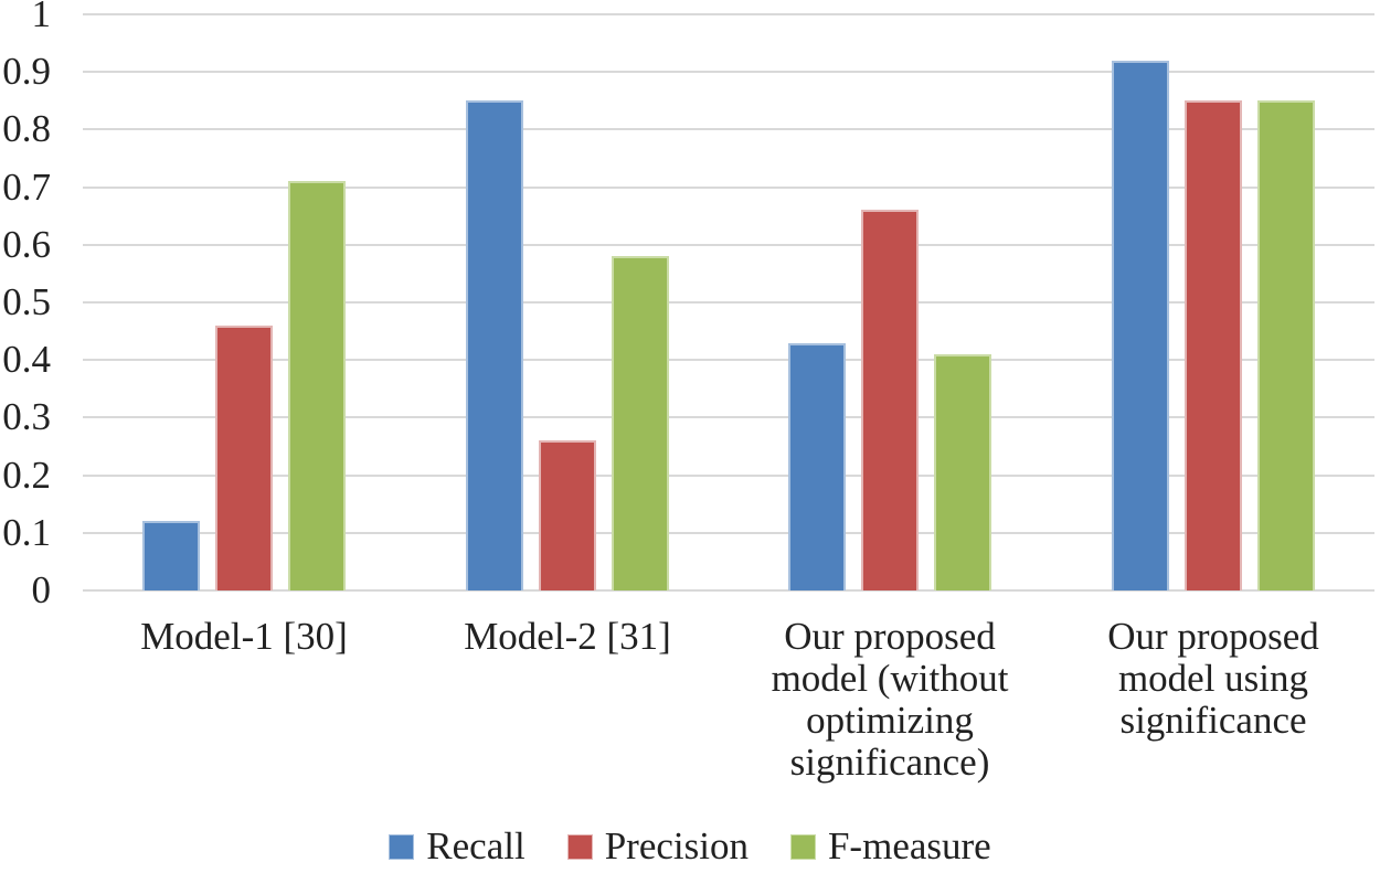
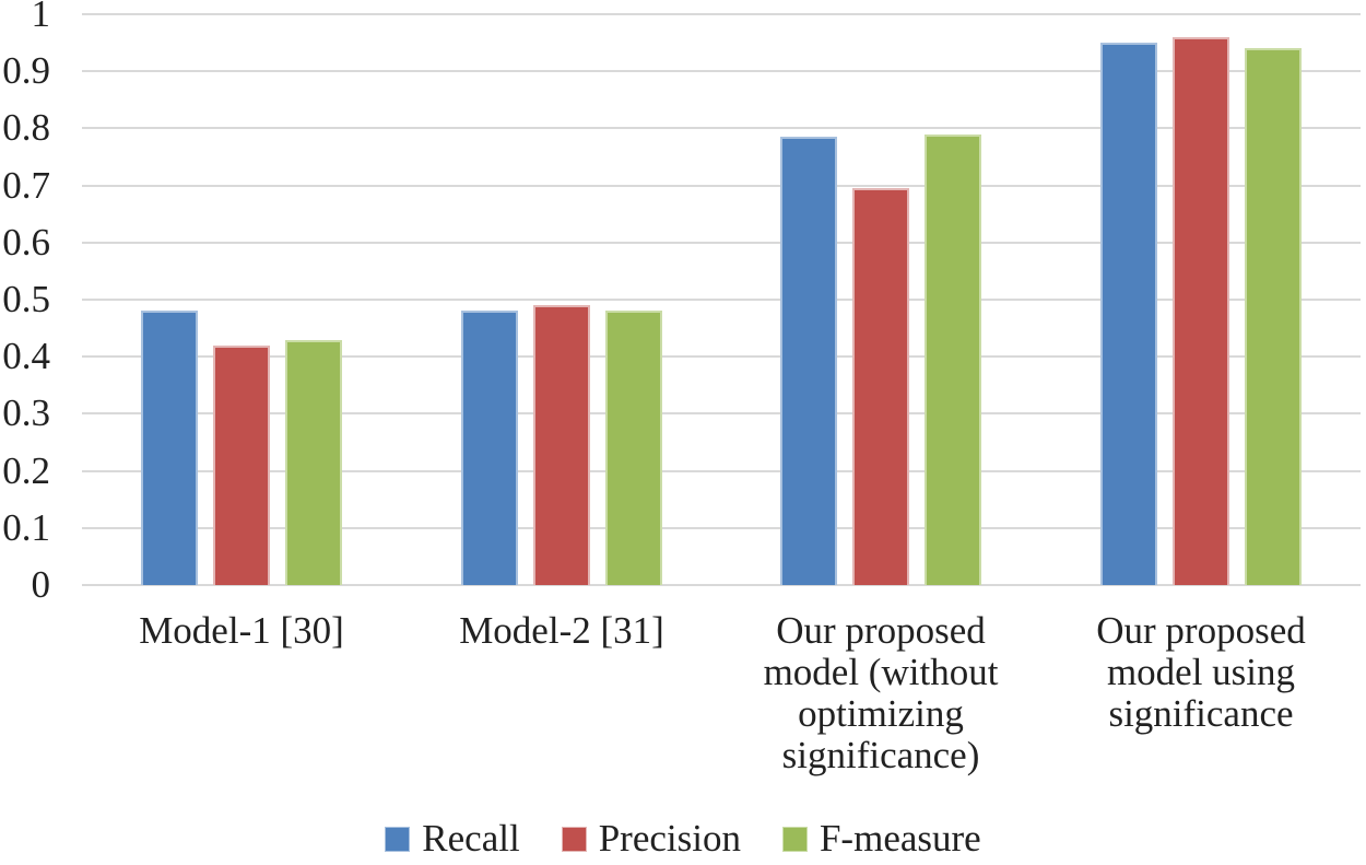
Recall/Model-1 [30]: 0.12 -> 0.48
Precision/Model-1 [30]: 0.46 -> 0.42
F-measure/Model-1 [30]: 0.71 -> 0.43
Recall/Model-2 [31]: 0.85 -> 0.48
Precision/Model-2 [31]: 0.26 -> 0.49
F-measure/Model-2 [31]: 0.58 -> 0.48
Recall/Our proposed model (without optimizing significance): 0.43 -> 0.79
Precision/Our proposed model (without optimizing significance): 0.66 -> 0.69
F-measure/Our proposed model (without optimizing significance): 0.41 -> 0.79
Recall/Our proposed model using significance: 0.92 -> 0.95
Precision/Our proposed model using significance: 0.85 -> 0.96
F-measure/Our proposed model using significance: 0.85 -> 0.94
